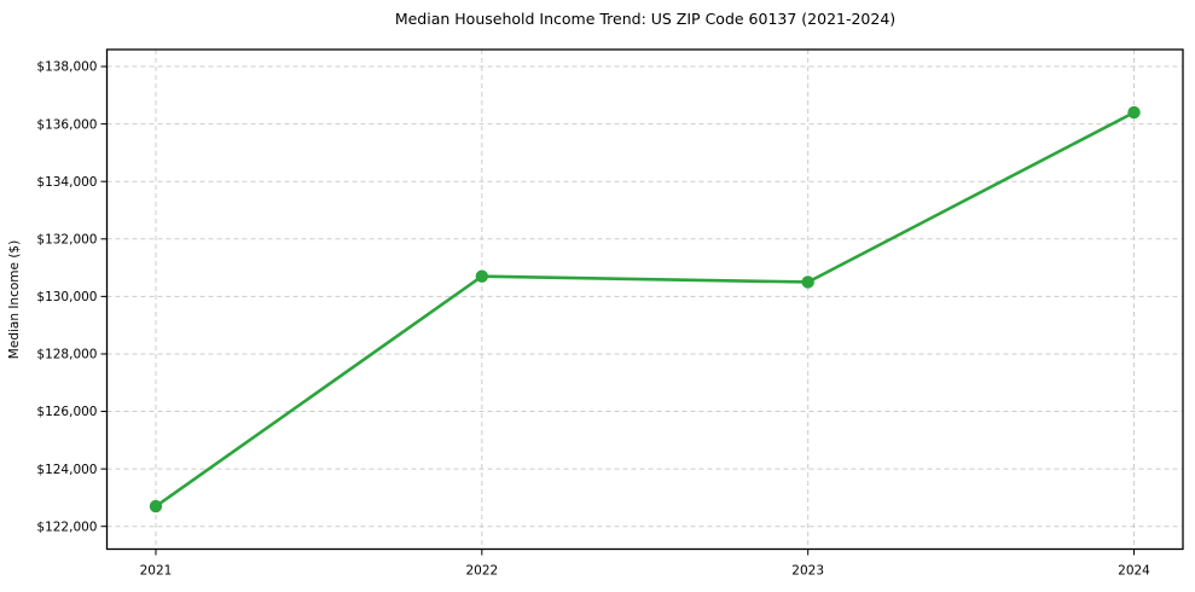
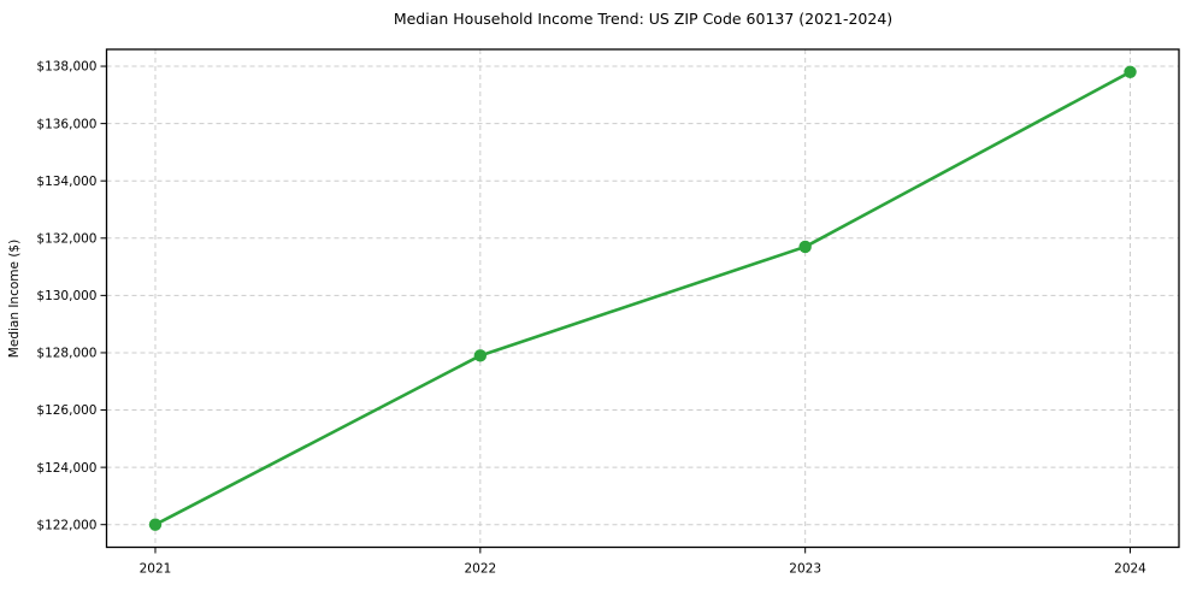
2021: $122700 -> $122000
2022: $130700 -> $127900
2023: $130500 -> $131700
2024: $136400 -> $137800
